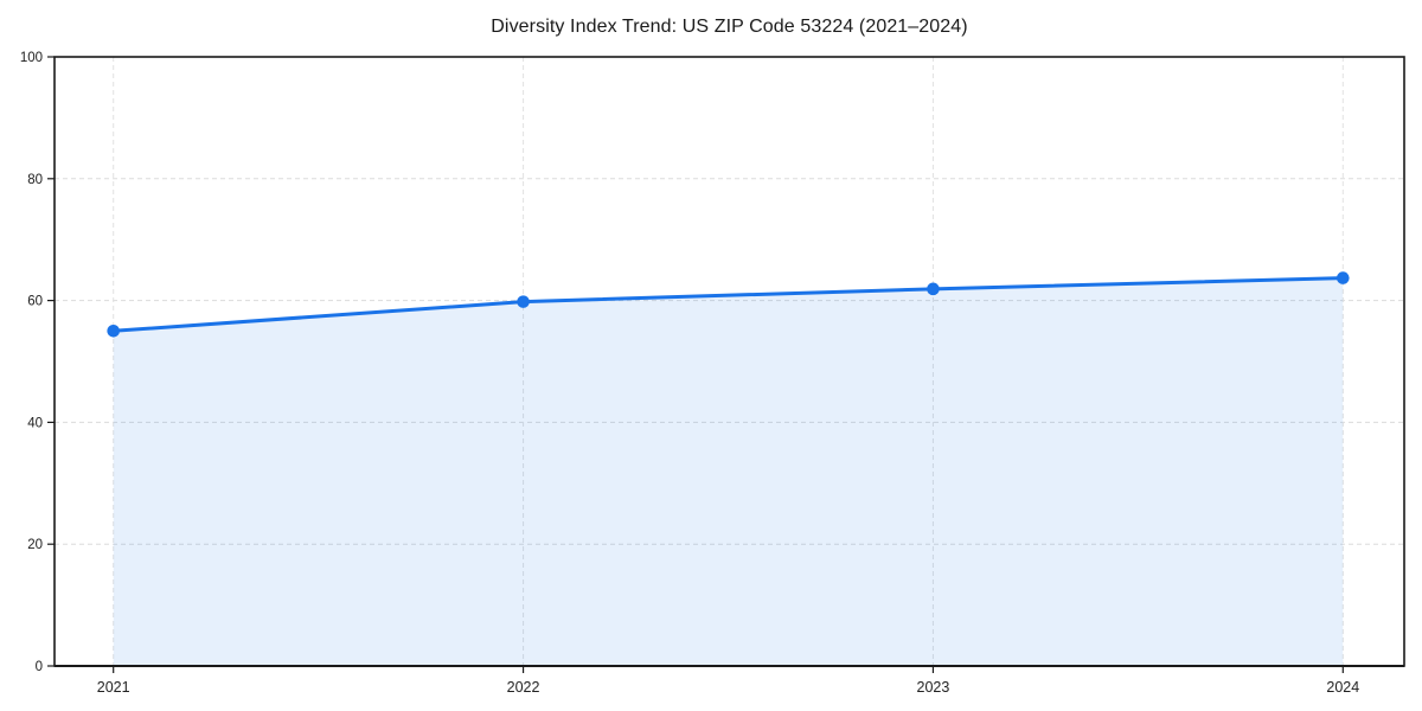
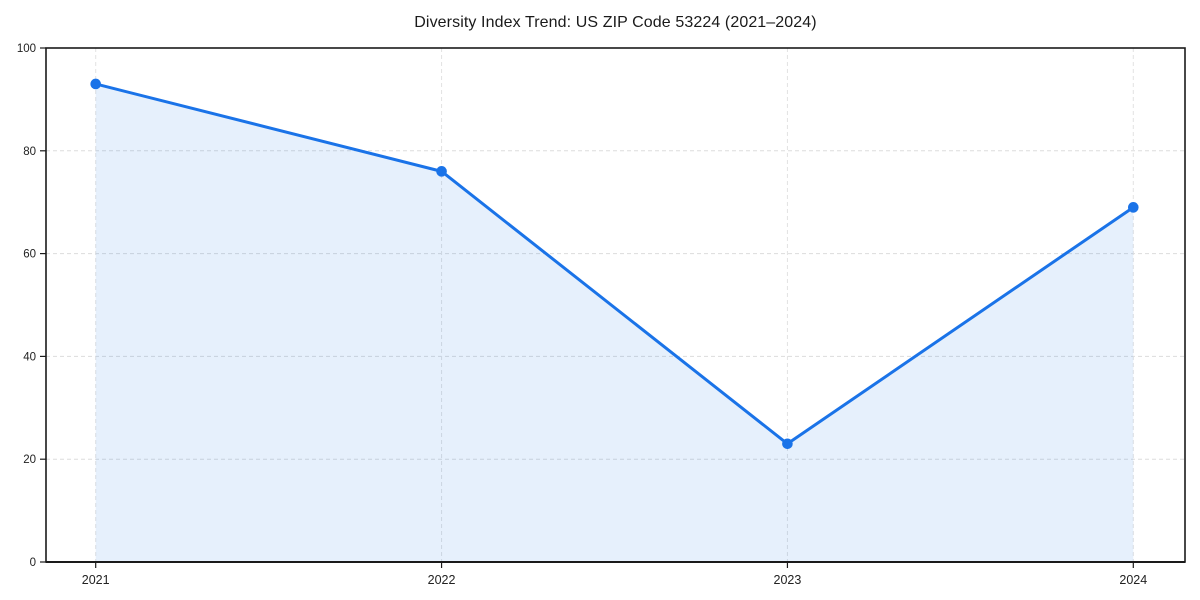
2021: 55 -> 93
2022: 60 -> 76
2023: 62 -> 23
2024: 64 -> 69
